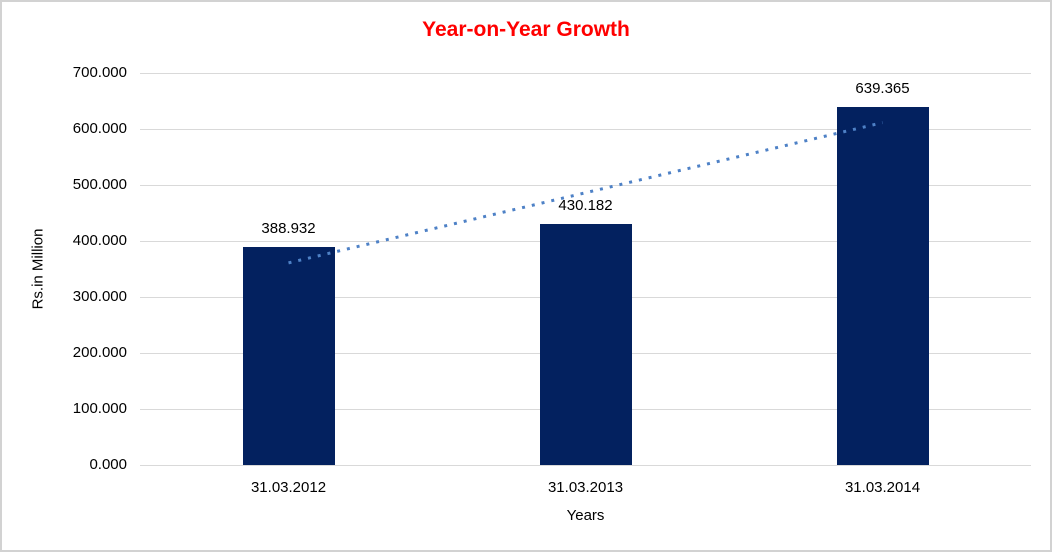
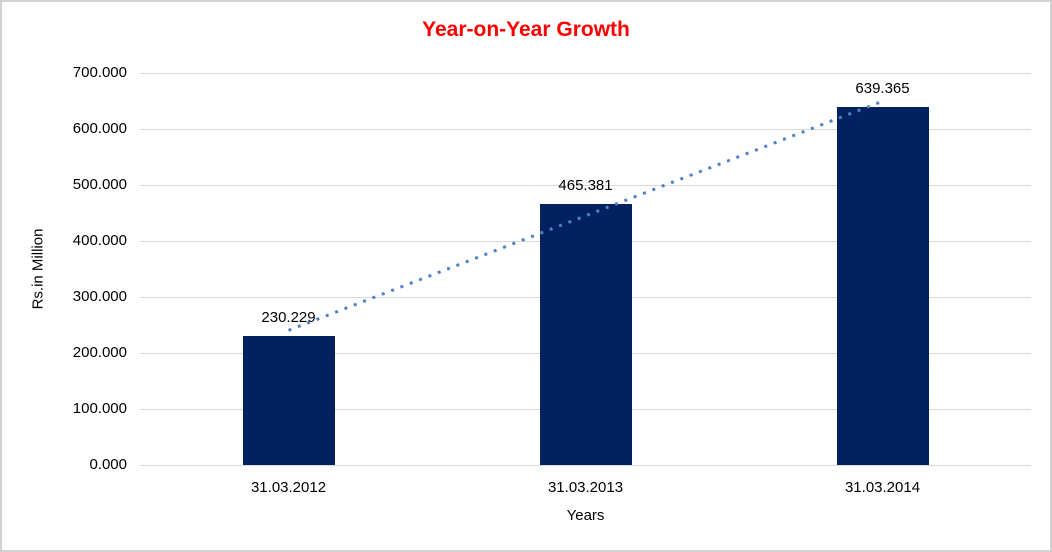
31.03.2012: 388.932 -> 230.229
31.03.2013: 430.182 -> 465.381
